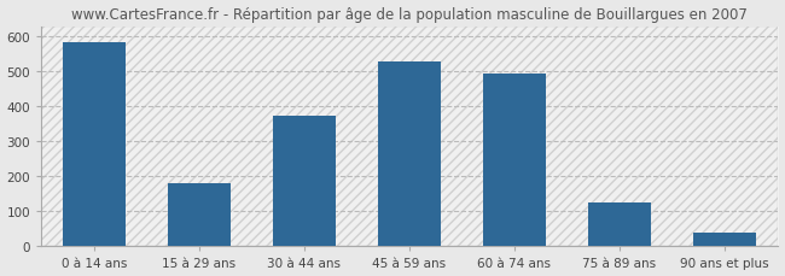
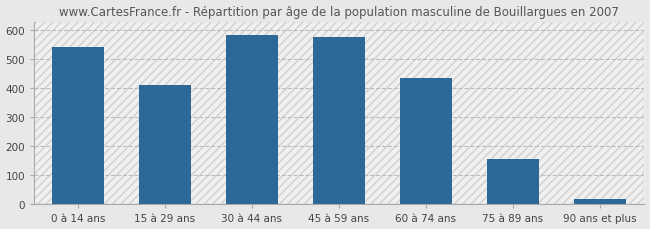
0 à 14 ans: 585 -> 543
15 à 29 ans: 180 -> 411
30 à 44 ans: 375 -> 583
45 à 59 ans: 530 -> 578
60 à 74 ans: 495 -> 437
75 à 89 ans: 125 -> 157
90 ans et plus: 40 -> 20
